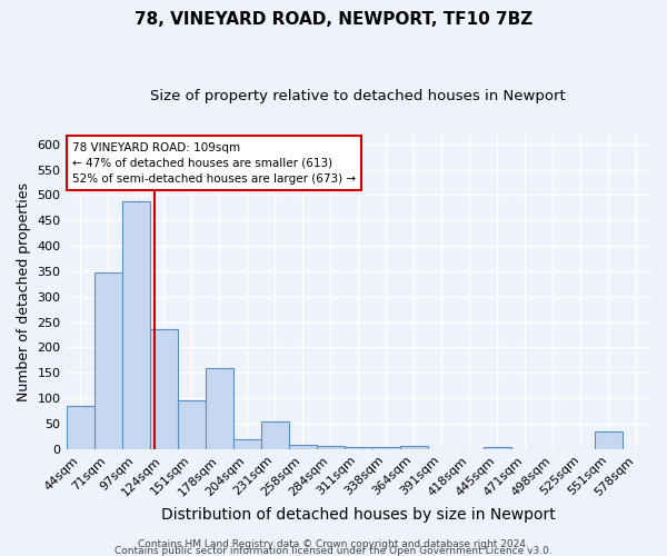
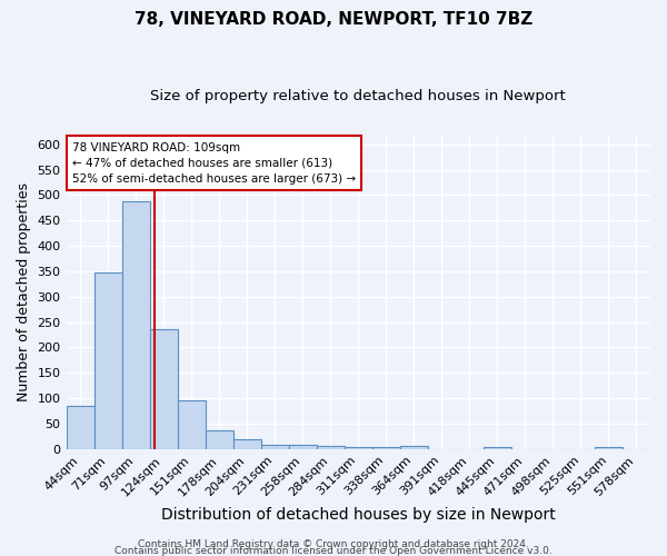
178sqm: 160 -> 37
231sqm: 55 -> 8
551sqm: 35 -> 4
